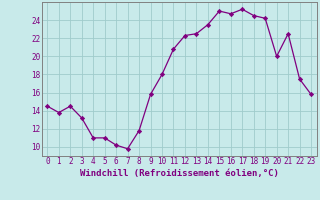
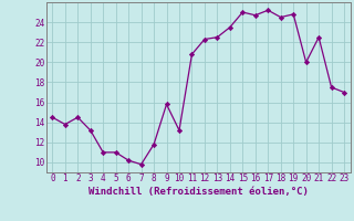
10: 18.0 -> 13.2
19: 24.2 -> 24.8
23: 15.8 -> 17.0
